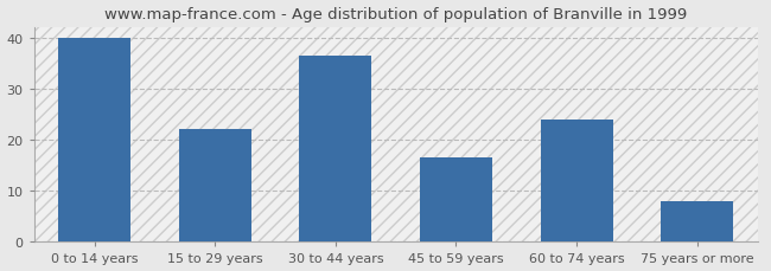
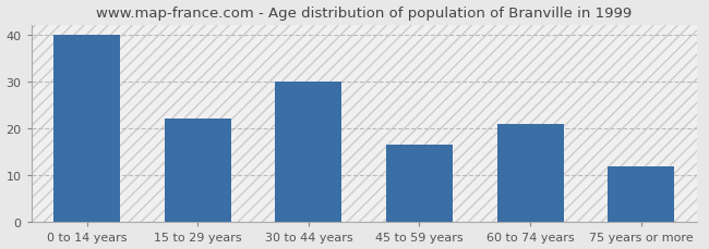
30 to 44 years: 36.5 -> 30.0
60 to 74 years: 24.0 -> 21.0
75 years or more: 8.0 -> 12.0
